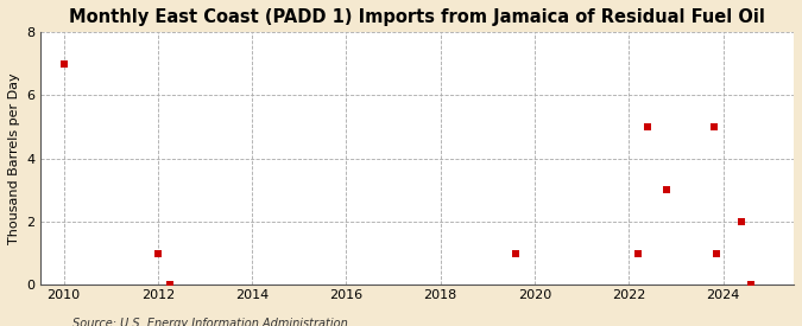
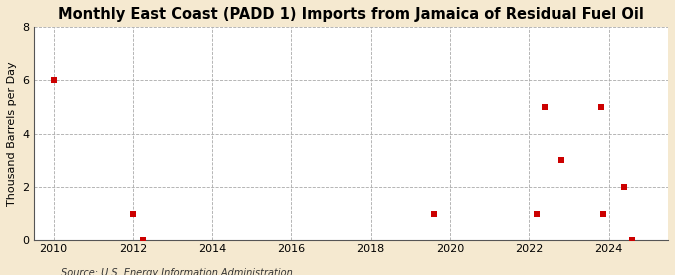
2010: 7 -> 6
